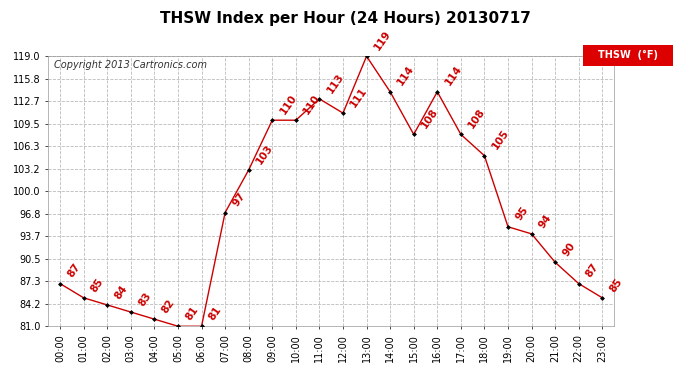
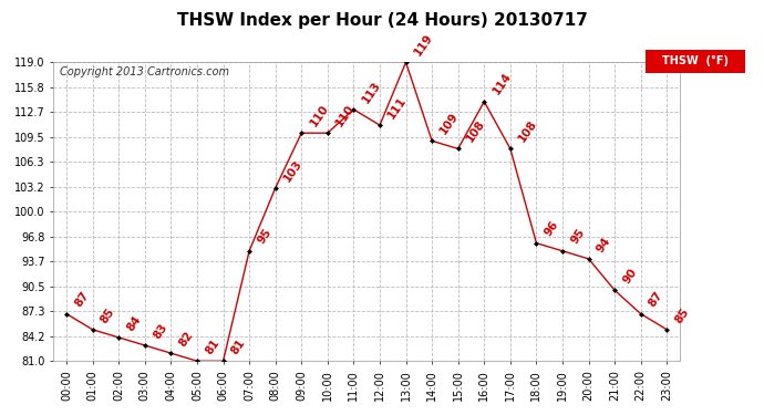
07:00: 97 -> 95
14:00: 114 -> 109
18:00: 105 -> 96
